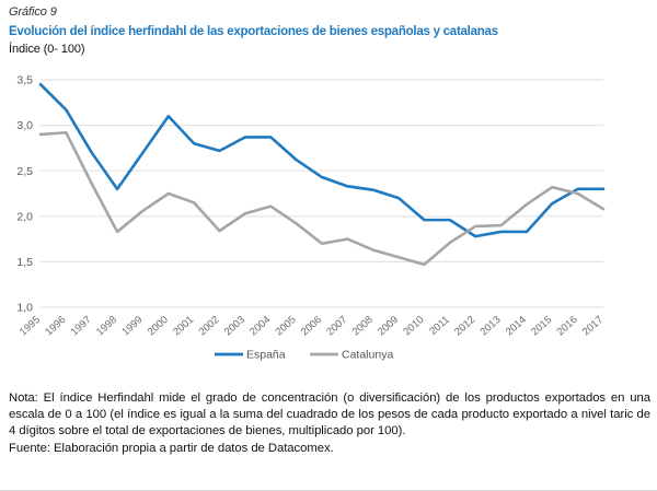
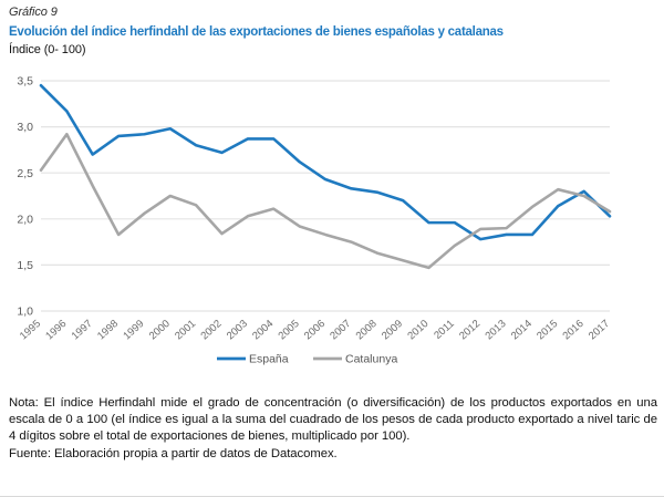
Catalunya/1995: 2,9 -> 2,5
España/1998: 2,3 -> 2,9
España/1999: 2,7 -> 2,9
España/2000: 3,1 -> 3,0
Catalunya/2006: 1,7 -> 1,8
España/2017: 2,3 -> 2,0
